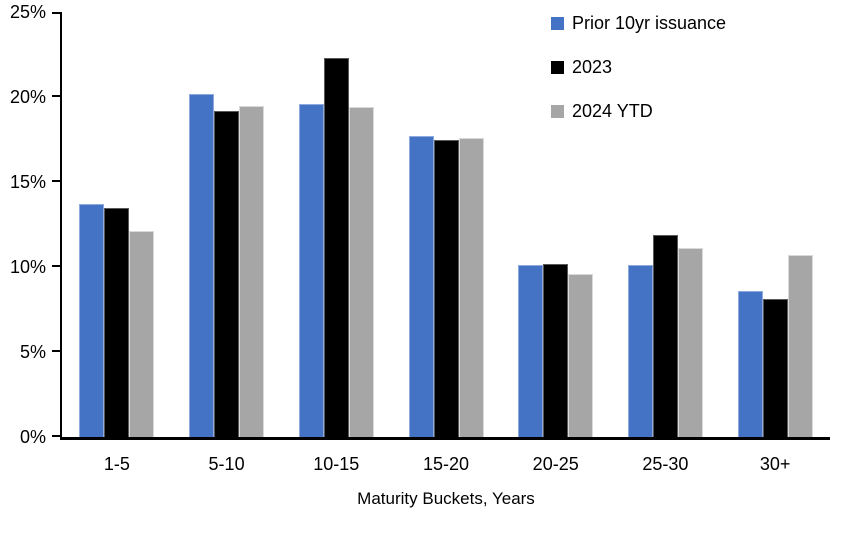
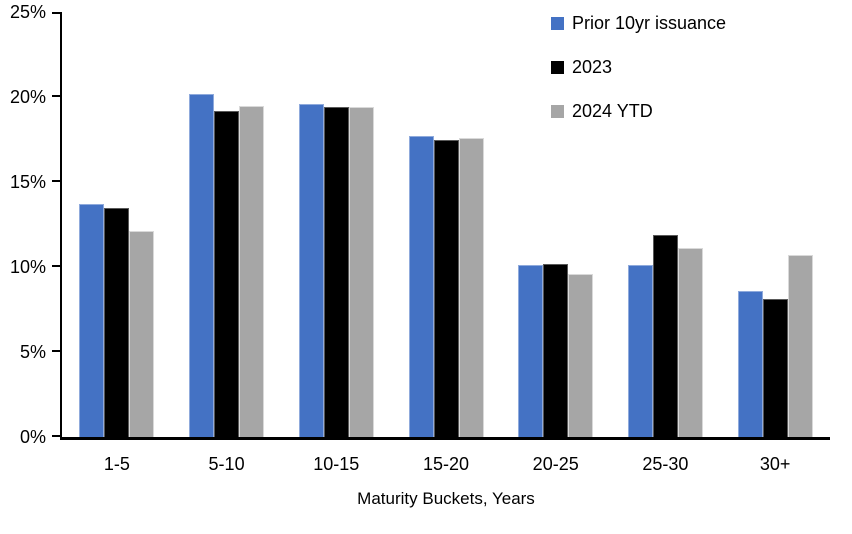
2023/10-15: 22.3% -> 19.4%
